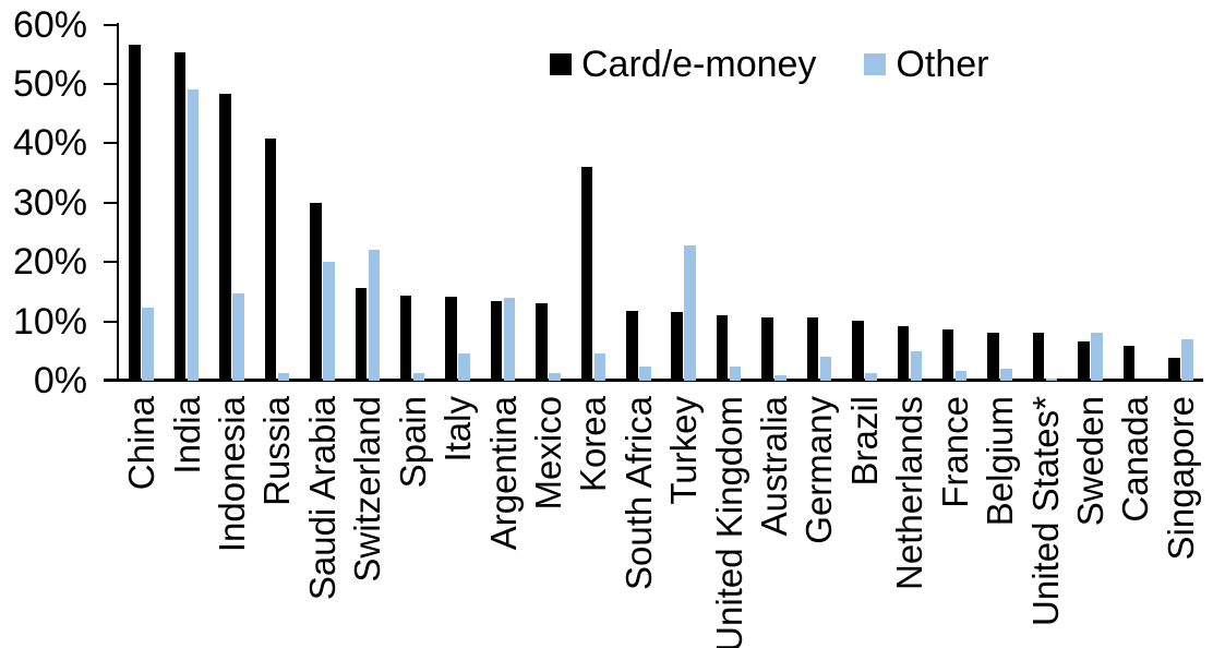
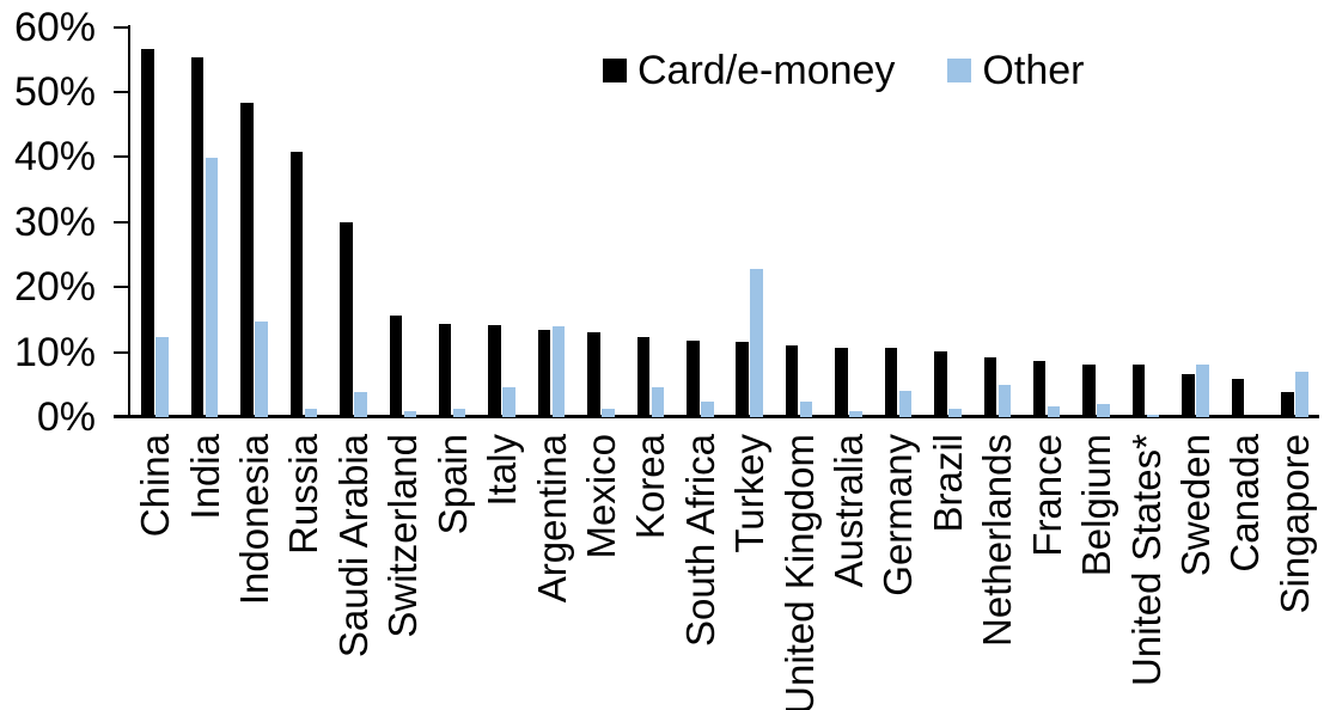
Other/India: 49% -> 40%
Other/Saudi Arabia: 20% -> 4%
Other/Switzerland: 22% -> 1%
Card/e-money/Korea: 36% -> 12%
